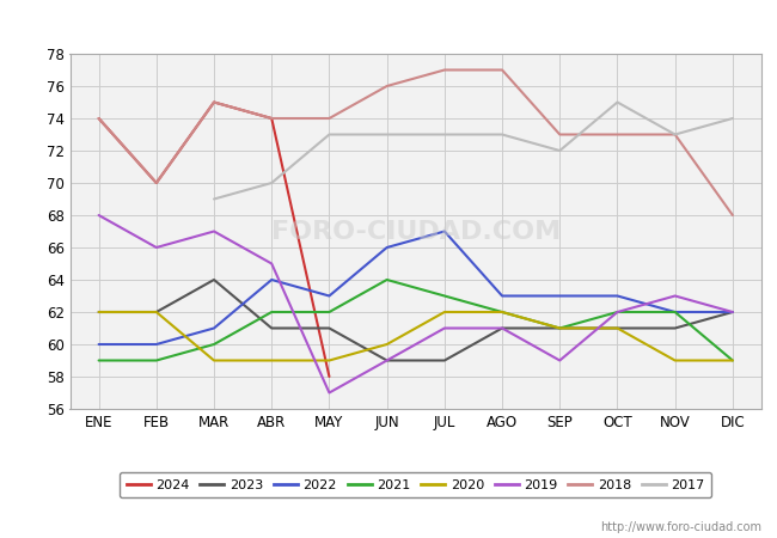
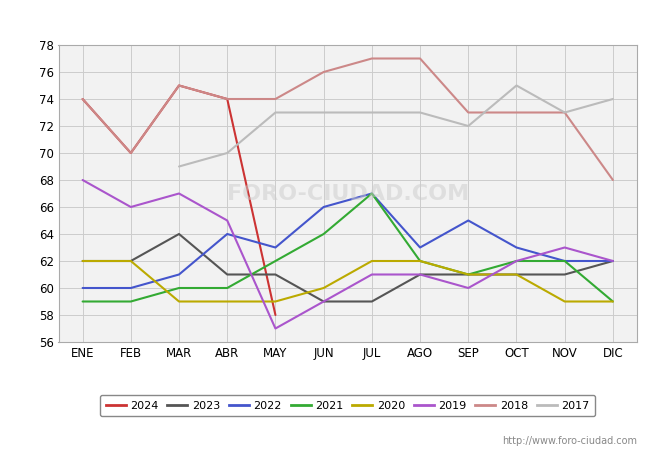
2021/ABR: 62 -> 60
2021/JUL: 63 -> 67
2022/SEP: 63 -> 65
2019/SEP: 59 -> 60
